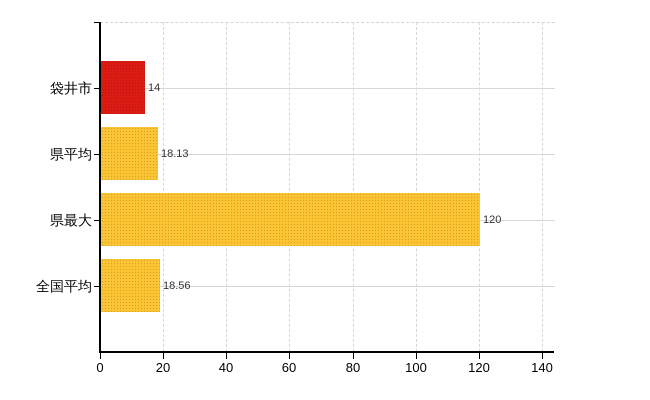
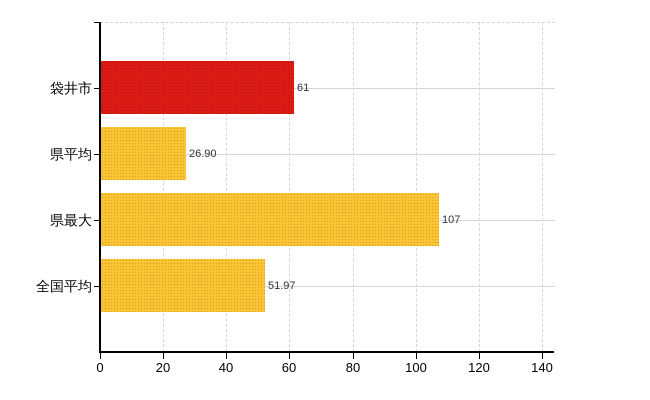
袋井市: 14 -> 61
県平均: 18.13 -> 26.90
県最大: 120 -> 107
全国平均: 18.56 -> 51.97
